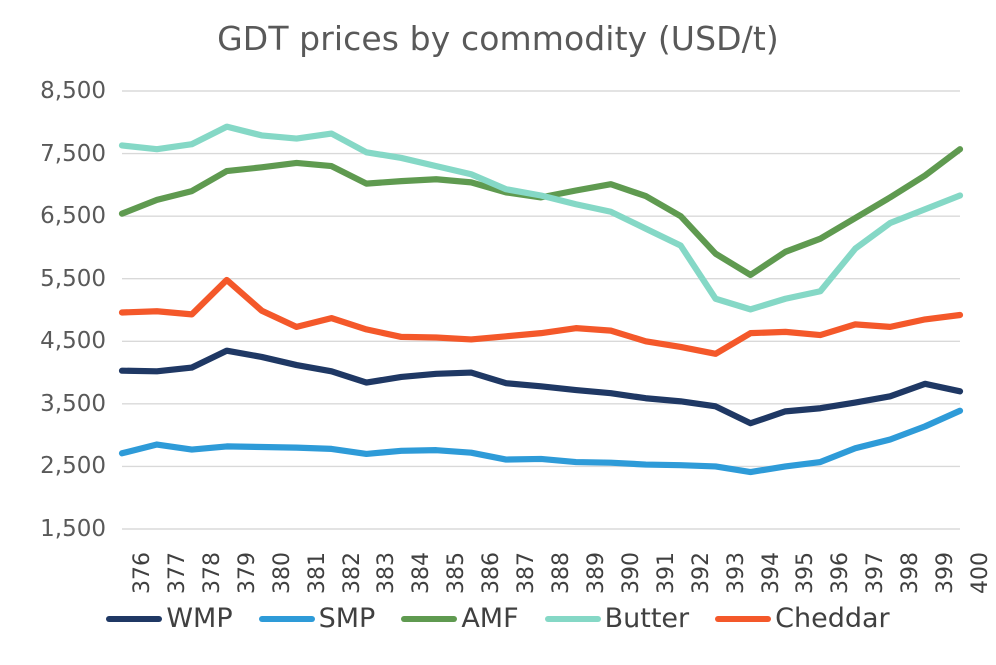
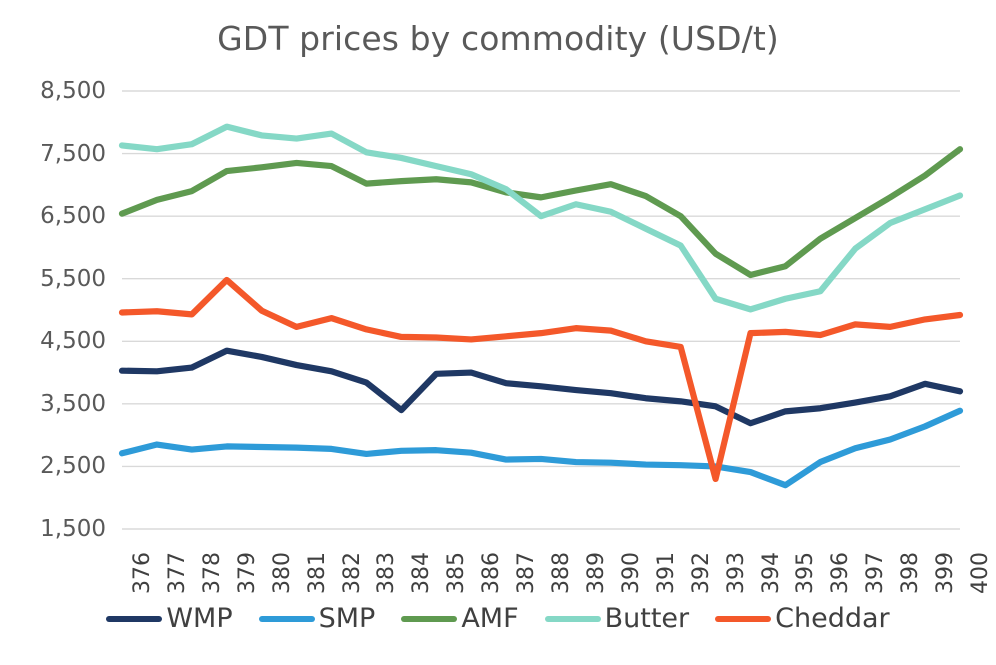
WMP/384: 3900 -> 3400
Butter/388: 6800 -> 6500
Cheddar/393: 4300 -> 2300
SMP/395: 2500 -> 2200
AMF/395: 5900 -> 5700
